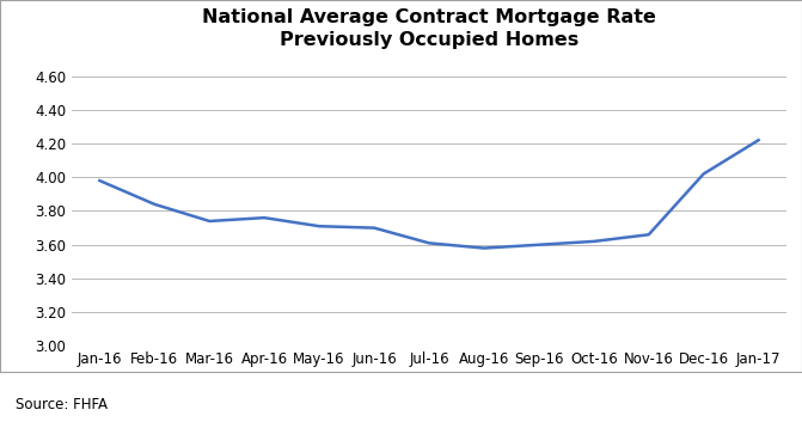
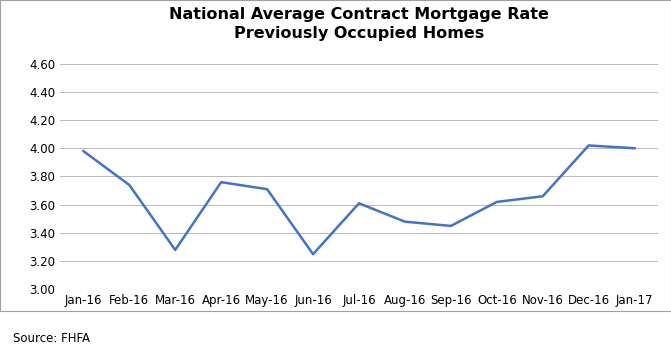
Feb-16: 3.84 -> 3.74
Mar-16: 3.74 -> 3.28
Jun-16: 3.70 -> 3.25
Aug-16: 3.58 -> 3.48
Sep-16: 3.60 -> 3.45
Jan-17: 4.22 -> 4.00
